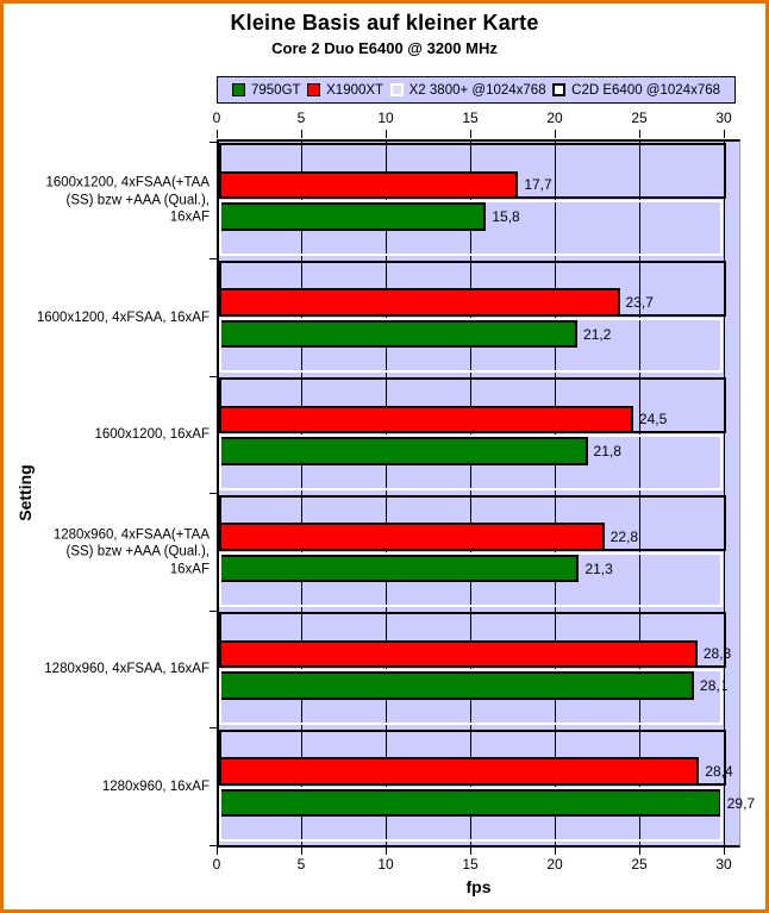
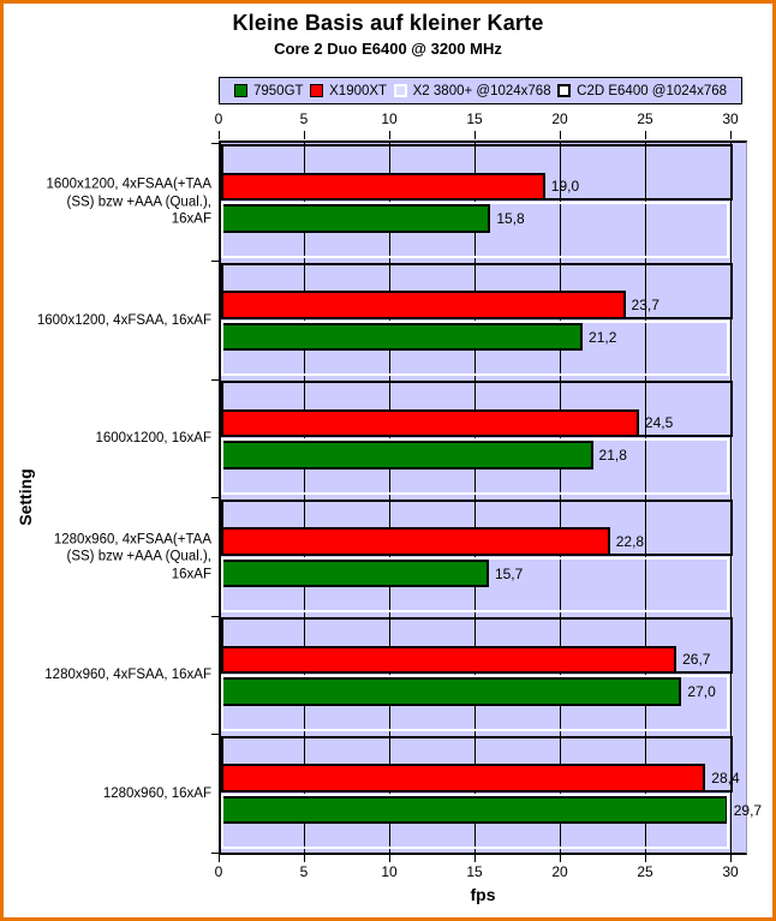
X1900XT/1600x1200, 4xFSAA(+TAA (SS) bzw +AAA (Qual.), 16xAF: 17,7 -> 19,0
7950GT/1280x960, 4xFSAA(+TAA (SS) bzw +AAA (Qual.), 16xAF: 21,3 -> 15,7
X1900XT/1280x960, 4xFSAA, 16xAF: 28,3 -> 26,7
7950GT/1280x960, 4xFSAA, 16xAF: 28,1 -> 27,0
